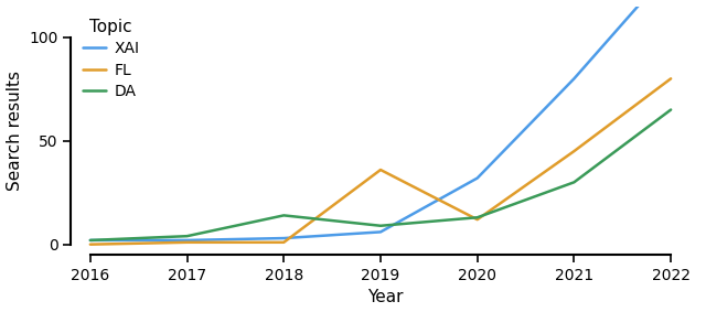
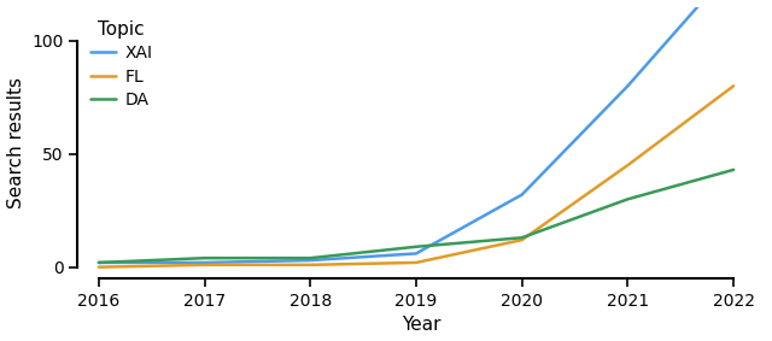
DA/2018: 14 -> 4
FL/2019: 36 -> 2
DA/2022: 65 -> 43
